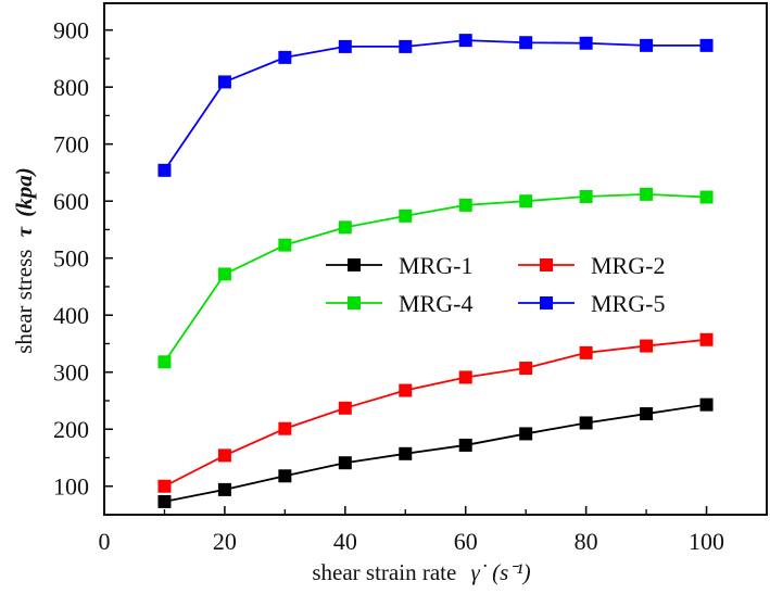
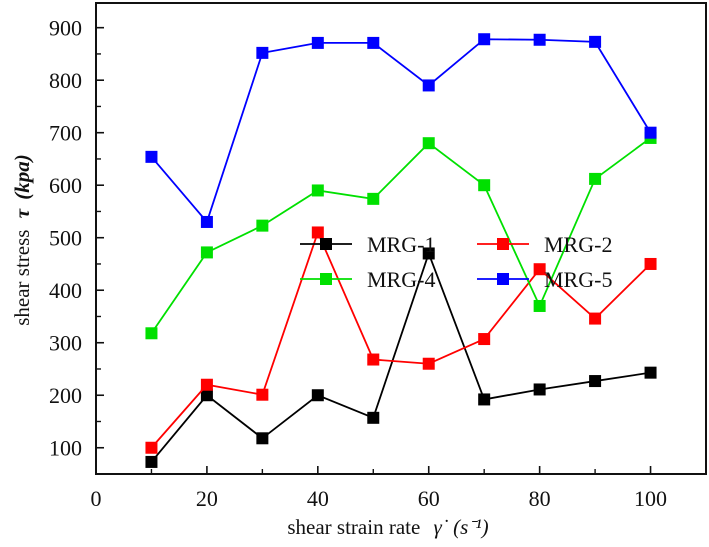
MRG-1/20: 90 -> 200
MRG-2/20: 150 -> 220
MRG-5/20: 810 -> 530
MRG-1/40: 140 -> 200
MRG-2/40: 240 -> 510
MRG-4/40: 550 -> 590
MRG-1/60: 170 -> 470
MRG-2/60: 290 -> 260
MRG-4/60: 590 -> 680
MRG-5/60: 880 -> 790
MRG-2/80: 330 -> 440
MRG-4/80: 610 -> 370
MRG-2/100: 360 -> 450
MRG-4/100: 610 -> 690
MRG-5/100: 870 -> 700
